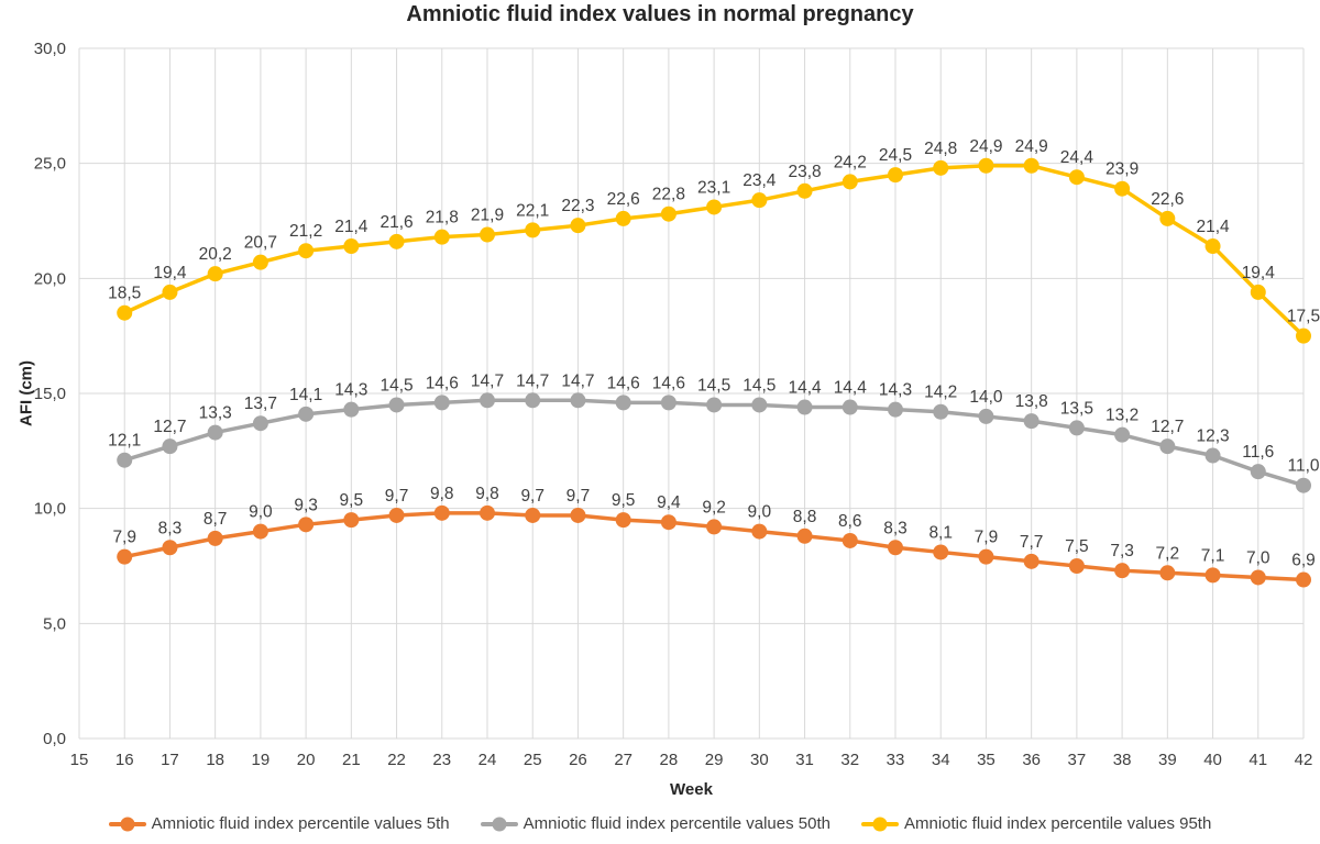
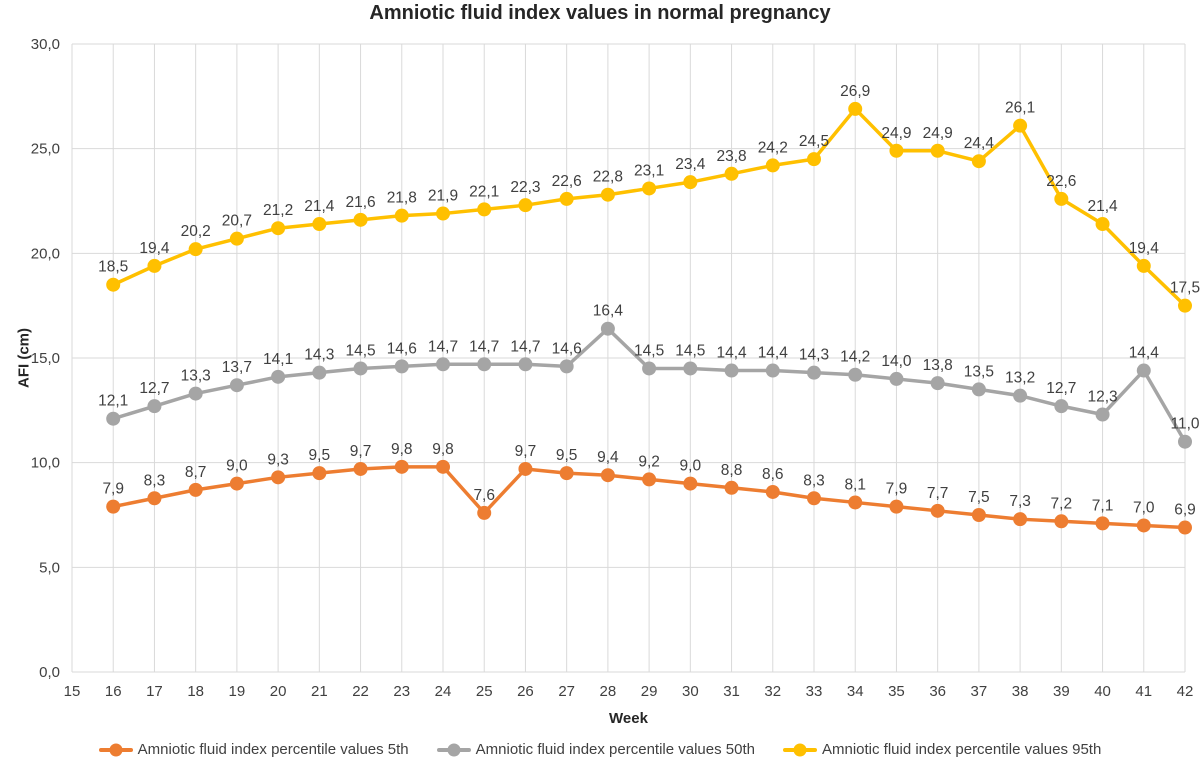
Amniotic fluid index percentile values 5th/25: 9,7 -> 7,6
Amniotic fluid index percentile values 50th/28: 14,6 -> 16,4
Amniotic fluid index percentile values 95th/34: 24,8 -> 26,9
Amniotic fluid index percentile values 95th/38: 23,9 -> 26,1
Amniotic fluid index percentile values 50th/41: 11,6 -> 14,4
